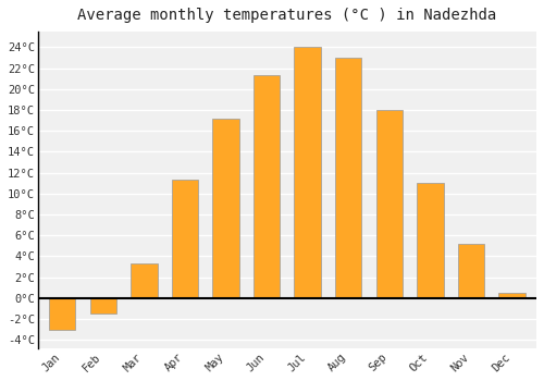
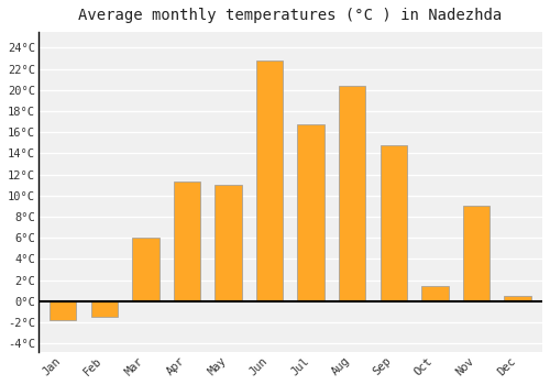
Jan: -3.0°C -> -1.8°C
Mar: 3.3°C -> 6.0°C
May: 17.2°C -> 11.0°C
Jun: 21.3°C -> 22.8°C
Jul: 24.0°C -> 16.8°C
Aug: 23.0°C -> 20.4°C
Sep: 18.0°C -> 14.8°C
Oct: 11.0°C -> 1.4°C
Nov: 5.2°C -> 9.0°C
